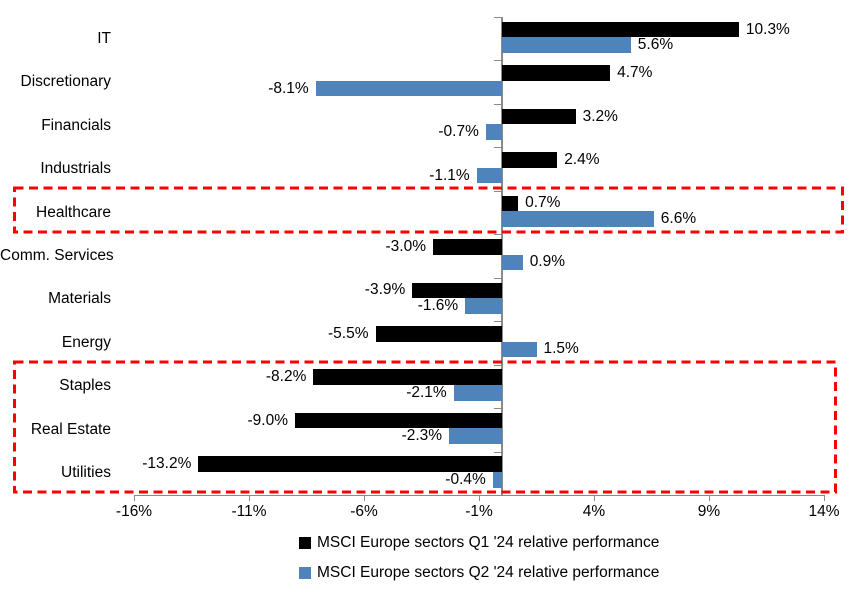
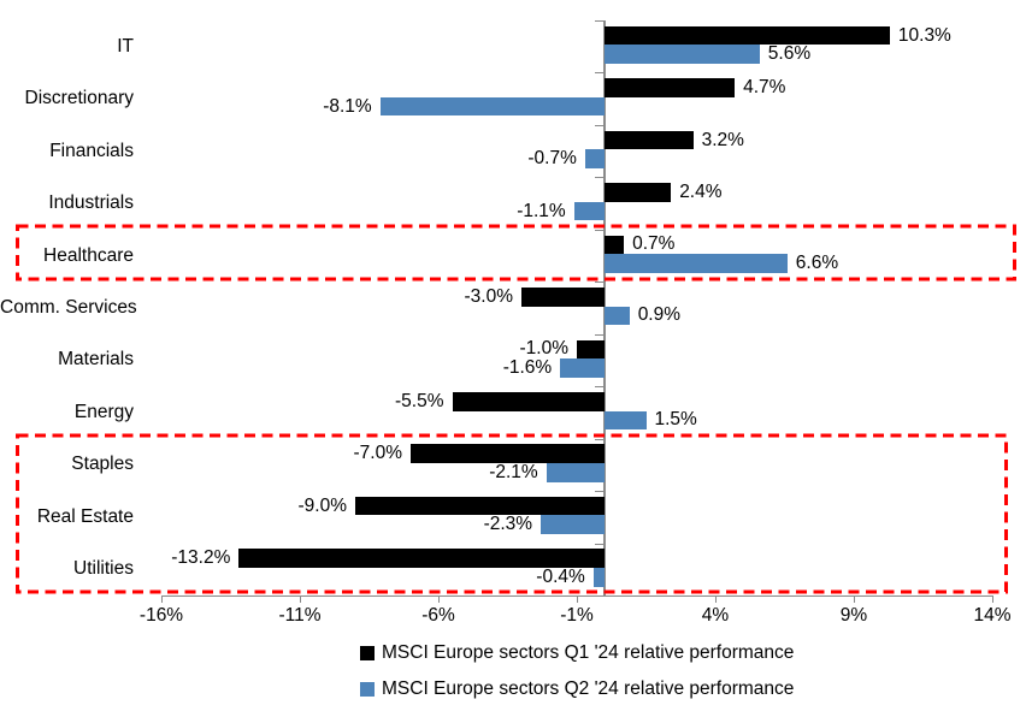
MSCI Europe sectors Q1 '24 relative performance/Materials: -3.9% -> -1.0%
MSCI Europe sectors Q1 '24 relative performance/Staples: -8.2% -> -7.0%
